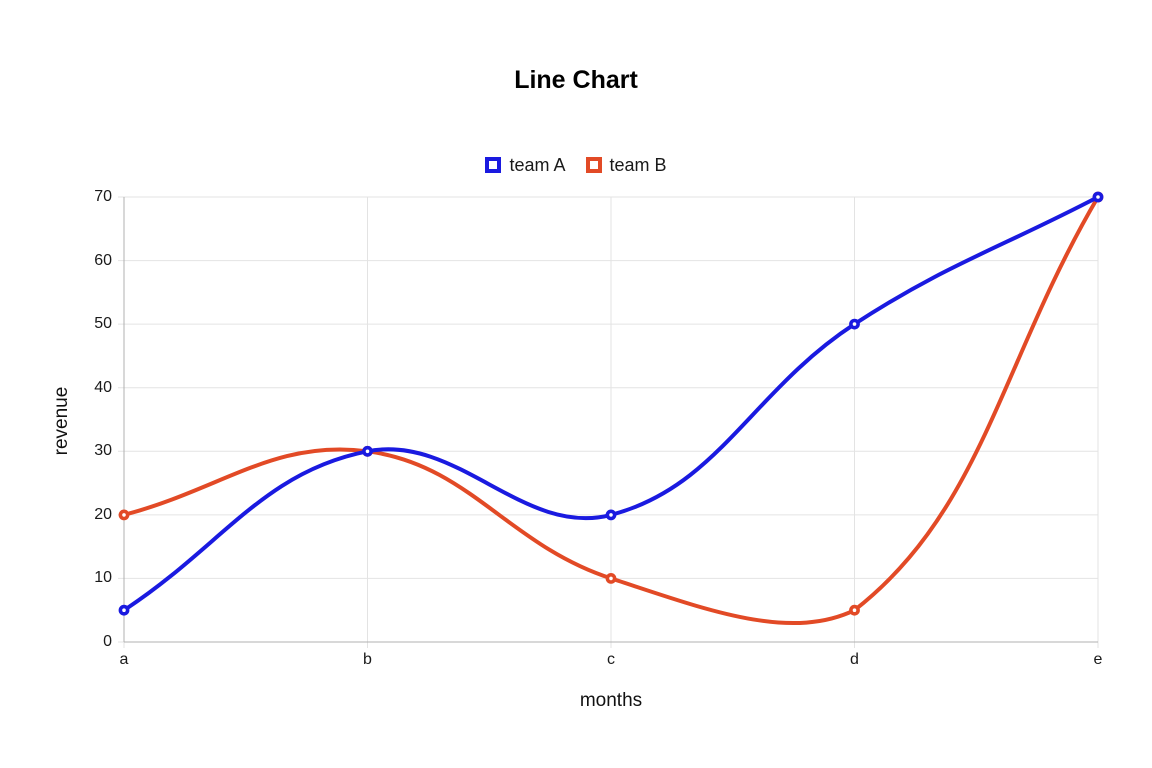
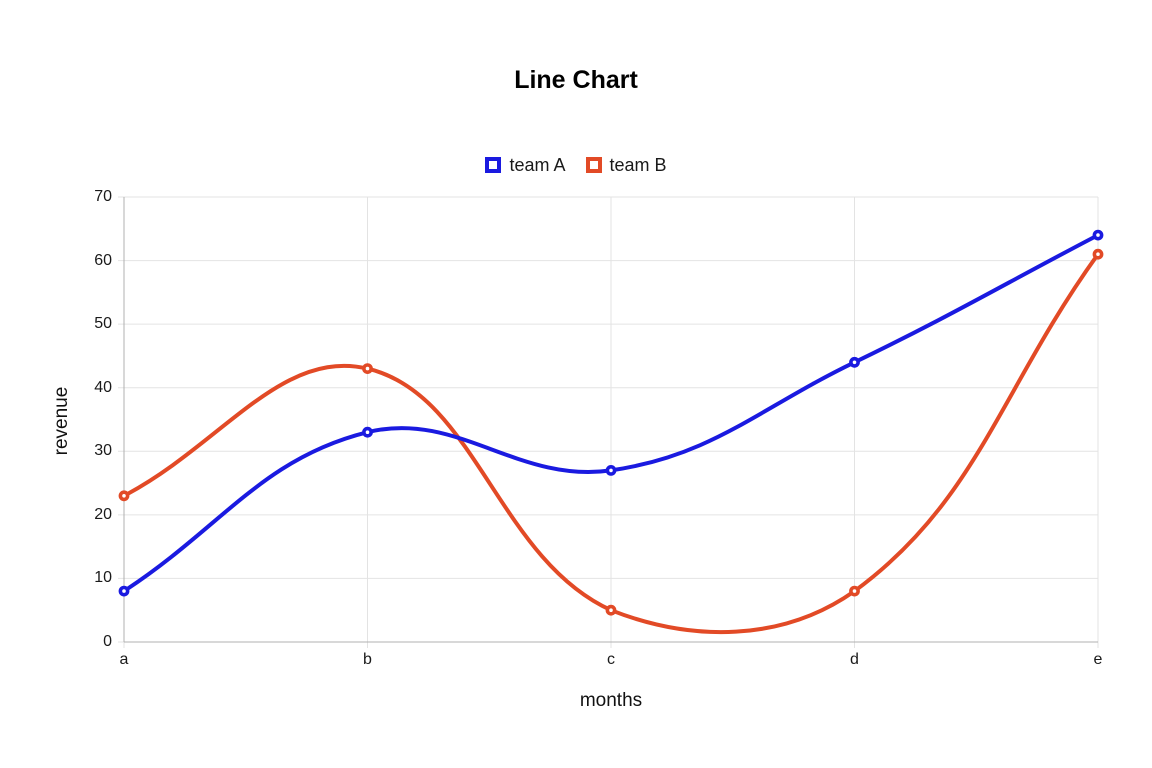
team A/a: 5 -> 8
team B/a: 20 -> 23
team A/b: 30 -> 33
team B/b: 30 -> 43
team A/c: 20 -> 27
team B/c: 10 -> 5
team A/d: 50 -> 44
team B/d: 5 -> 8
team A/e: 70 -> 64
team B/e: 70 -> 61
